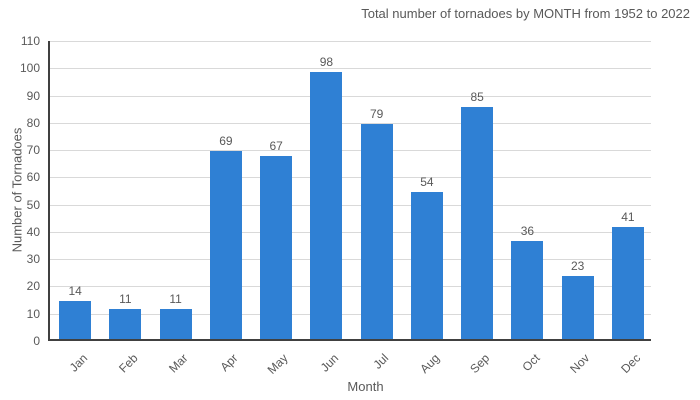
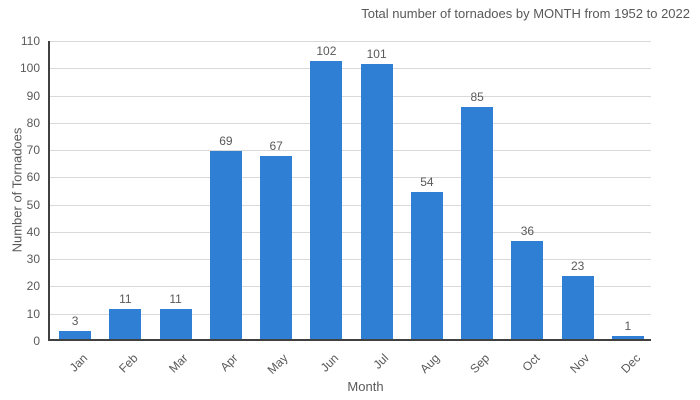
Jan: 14 -> 3
Jun: 98 -> 102
Jul: 79 -> 101
Dec: 41 -> 1
